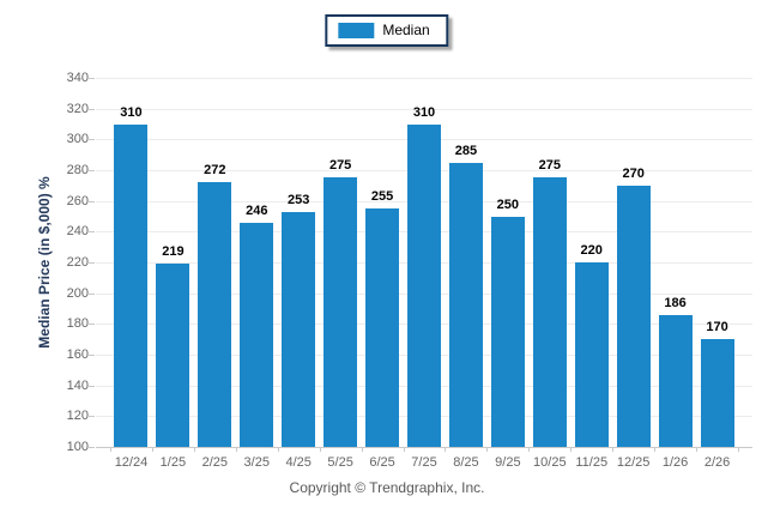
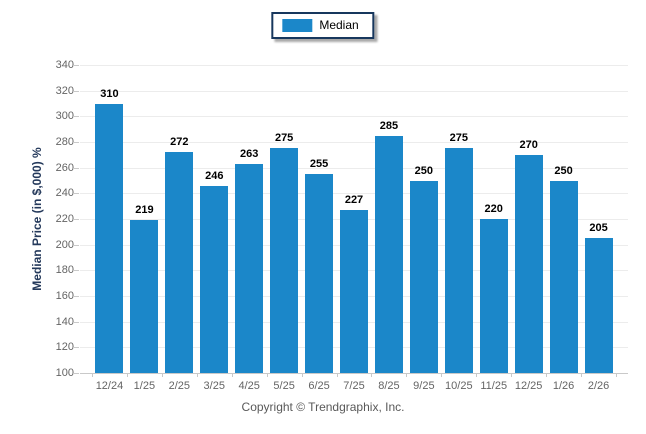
4/25: 253 -> 263
7/25: 310 -> 227
1/26: 186 -> 250
2/26: 170 -> 205
